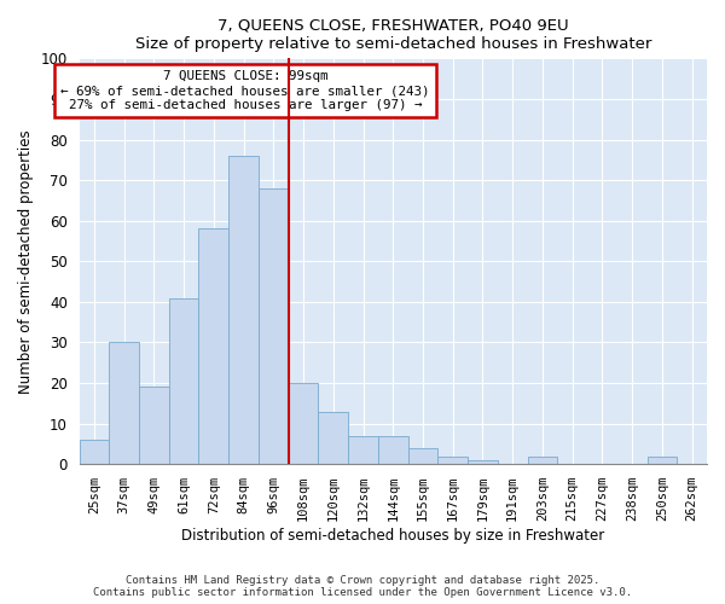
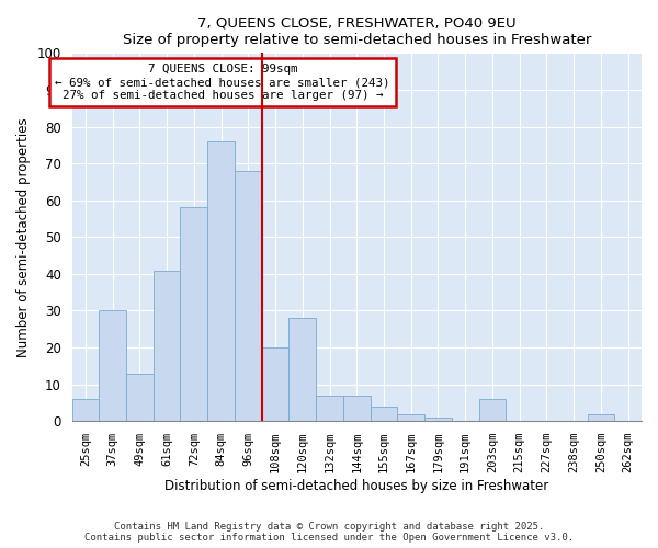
49sqm: 19 -> 13
120sqm: 13 -> 28
203sqm: 2 -> 6
